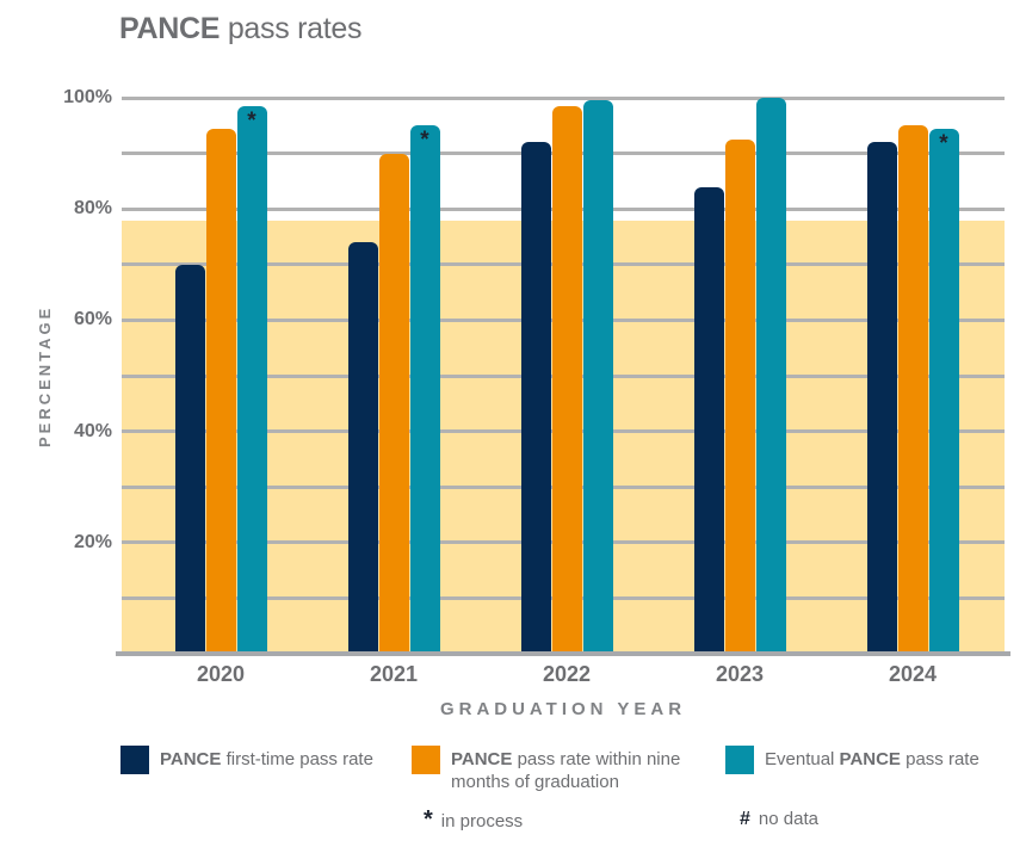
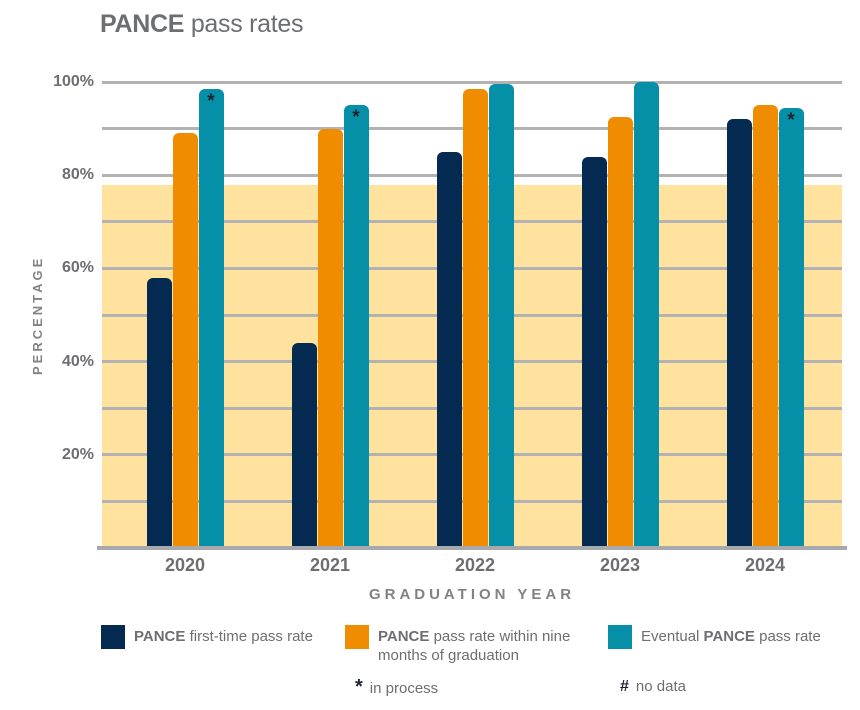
PANCE first-time pass rate/2020: 70% -> 58%
PANCE pass rate within nine months of graduation/2020: 94% -> 89%
PANCE first-time pass rate/2021: 74% -> 44%
PANCE first-time pass rate/2022: 92% -> 85%
